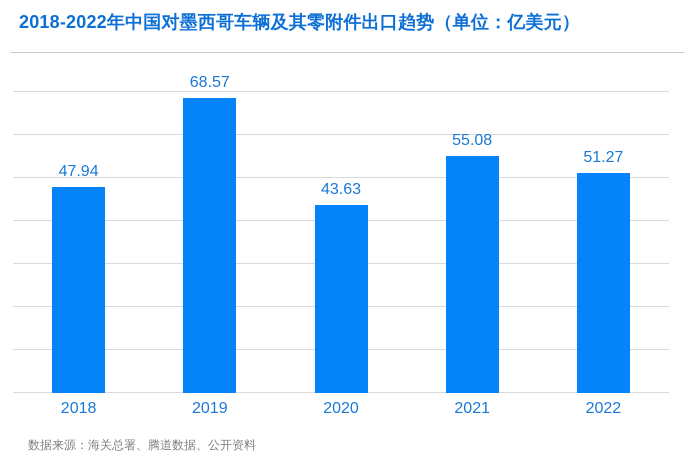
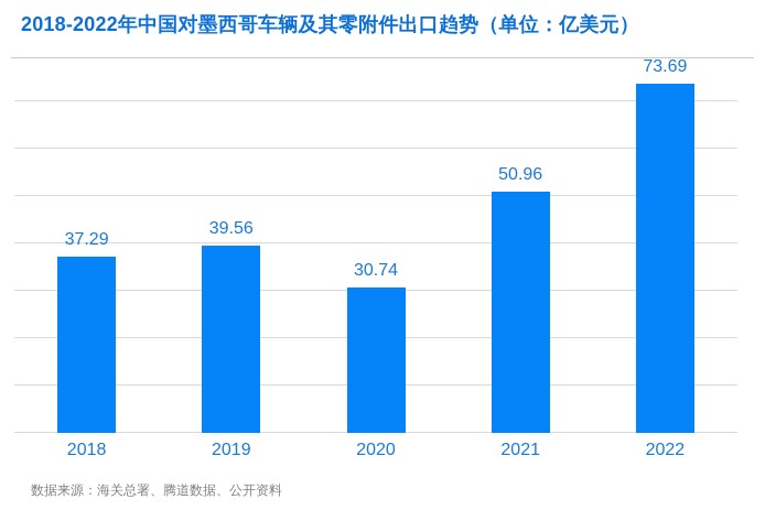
2018: 47.94 -> 37.29
2019: 68.57 -> 39.56
2020: 43.63 -> 30.74
2021: 55.08 -> 50.96
2022: 51.27 -> 73.69
